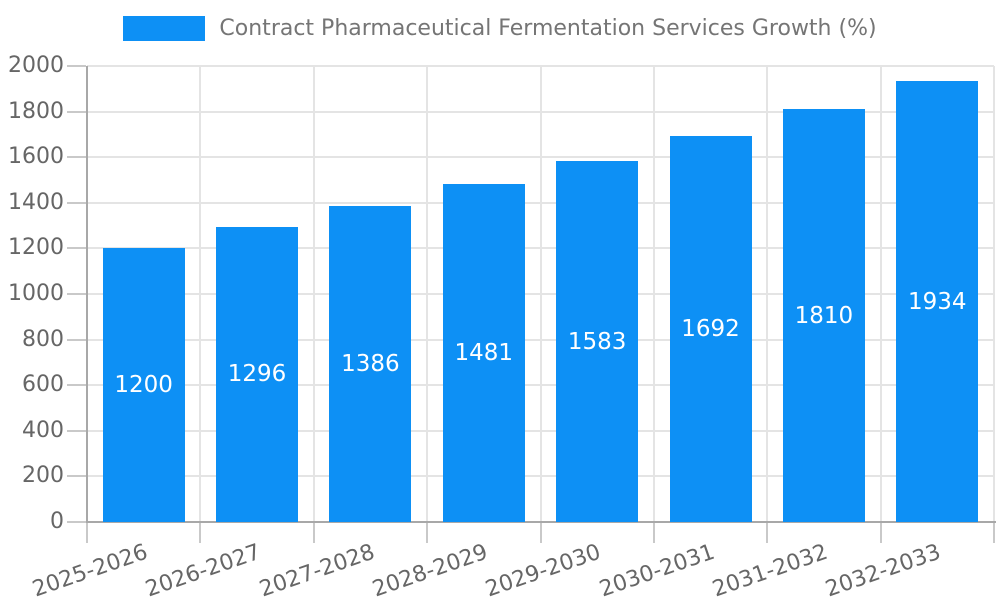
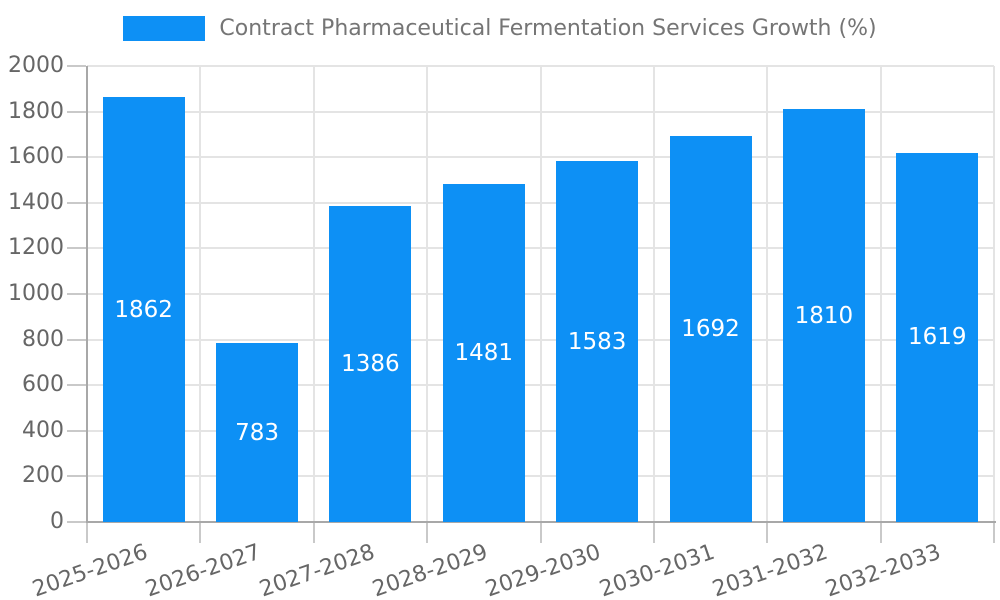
2025-2026: 1200 -> 1862
2026-2027: 1296 -> 783
2032-2033: 1934 -> 1619
